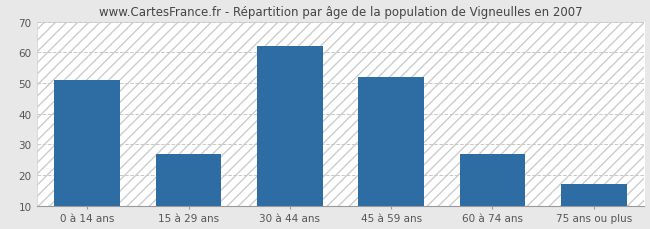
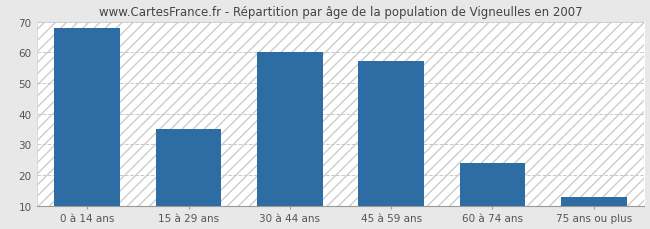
0 à 14 ans: 51 -> 68
15 à 29 ans: 27 -> 35
30 à 44 ans: 62 -> 60
45 à 59 ans: 52 -> 57
60 à 74 ans: 27 -> 24
75 ans ou plus: 17 -> 13
